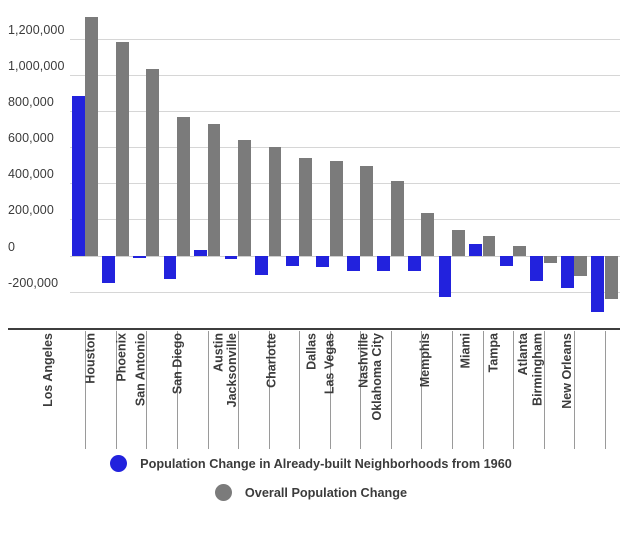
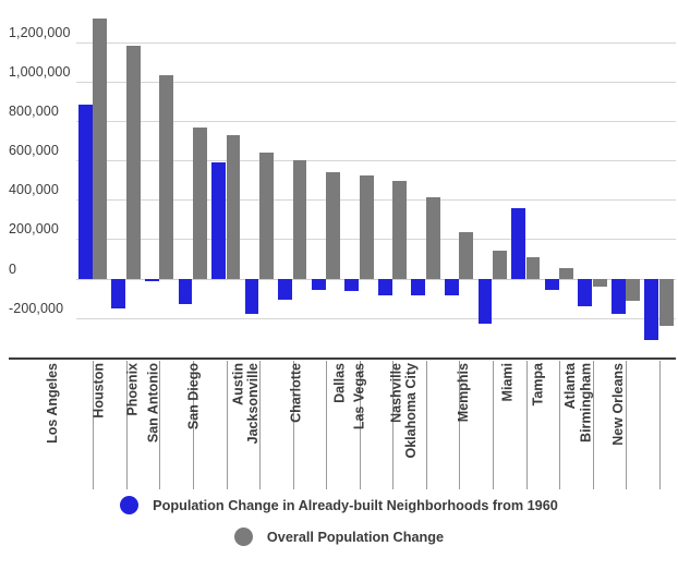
Population Change in Already-built Neighborhoods from 1960/San Diego: 30000 -> 590000
Population Change in Already-built Neighborhoods from 1960/Austin: -20000 -> -180000
Population Change in Already-built Neighborhoods from 1960/Miami: 60000 -> 360000
